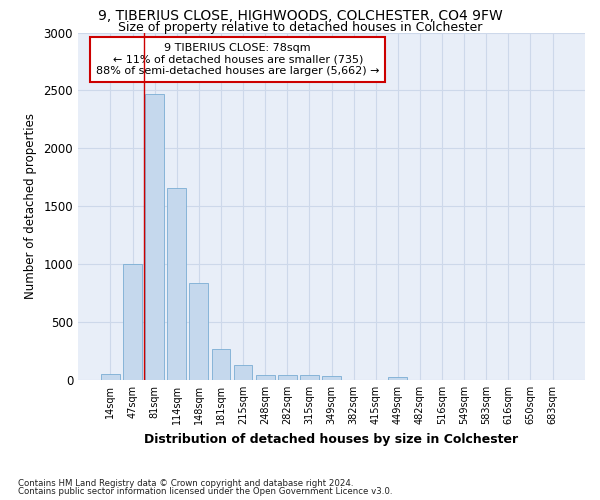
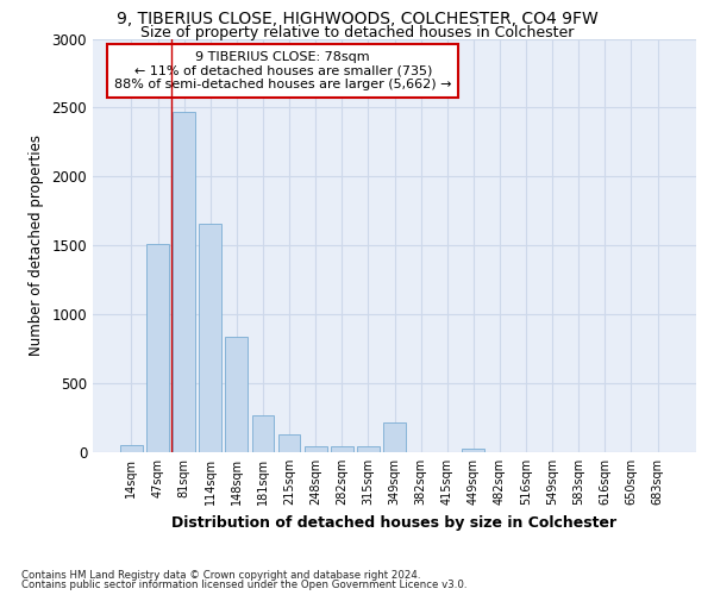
47sqm: 1000 -> 1510
349sqm: 40 -> 220
